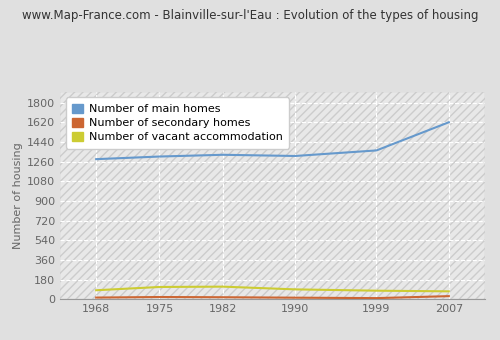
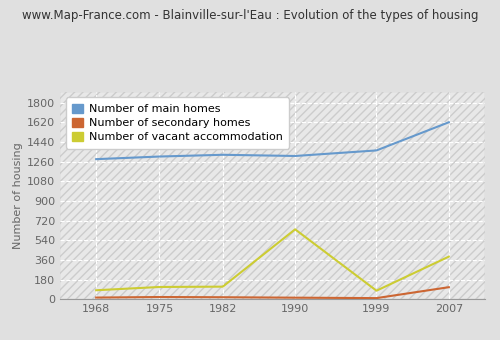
Number of vacant accommodation/1990: 90 -> 640
Number of secondary homes/2007: 30 -> 110
Number of vacant accommodation/2007: 70 -> 390
